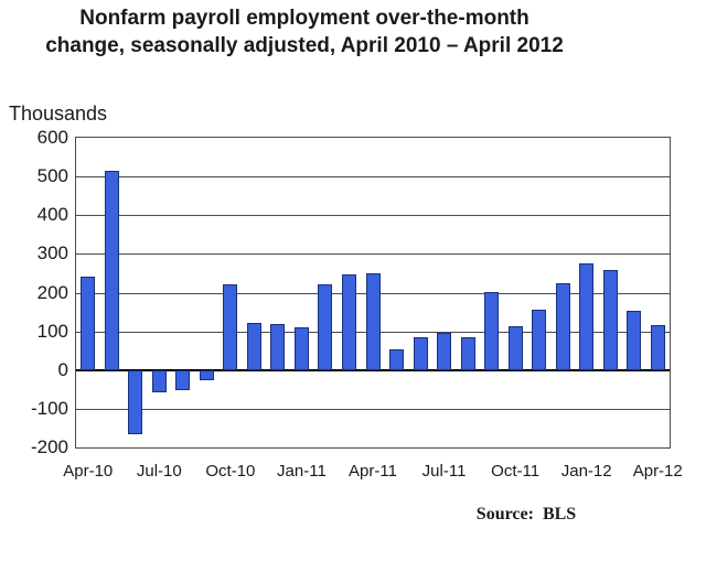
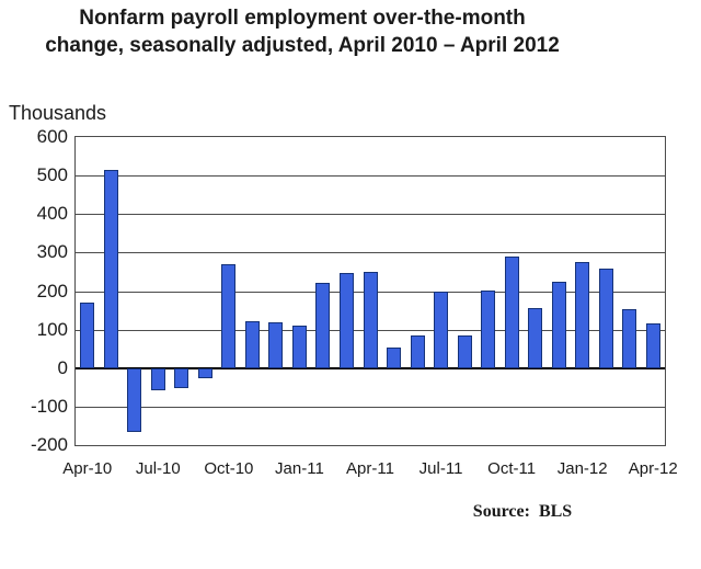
Apr-10: 240 -> 170
Oct-10: 220 -> 270
Jul-11: 100 -> 200
Oct-11: 110 -> 290
